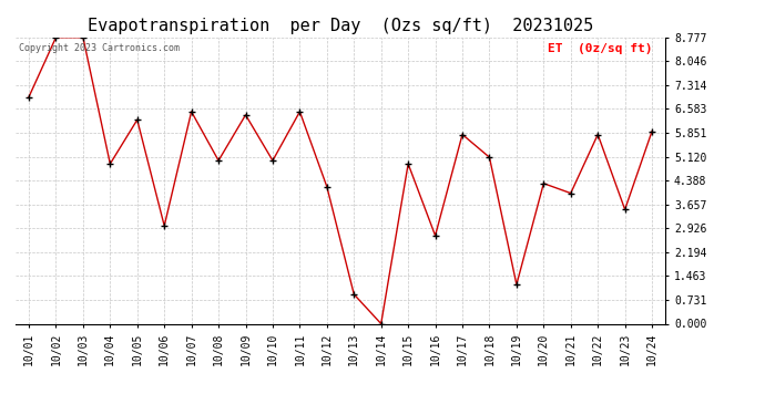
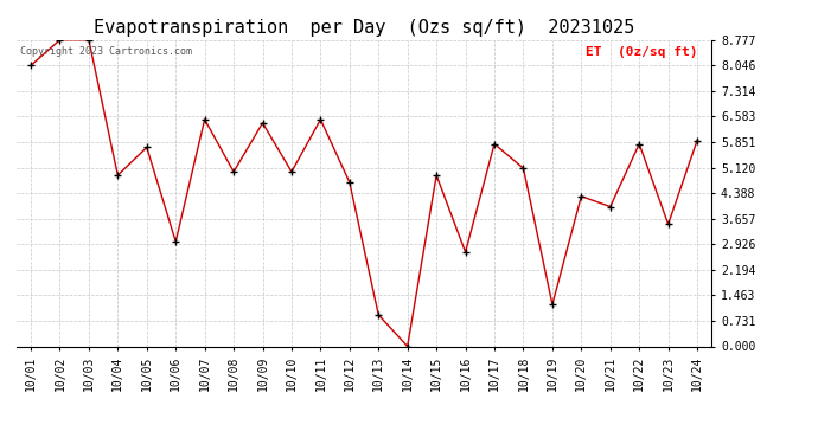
10/01: 6.95 -> 8.05
10/05: 6.25 -> 5.70
10/12: 4.20 -> 4.70
